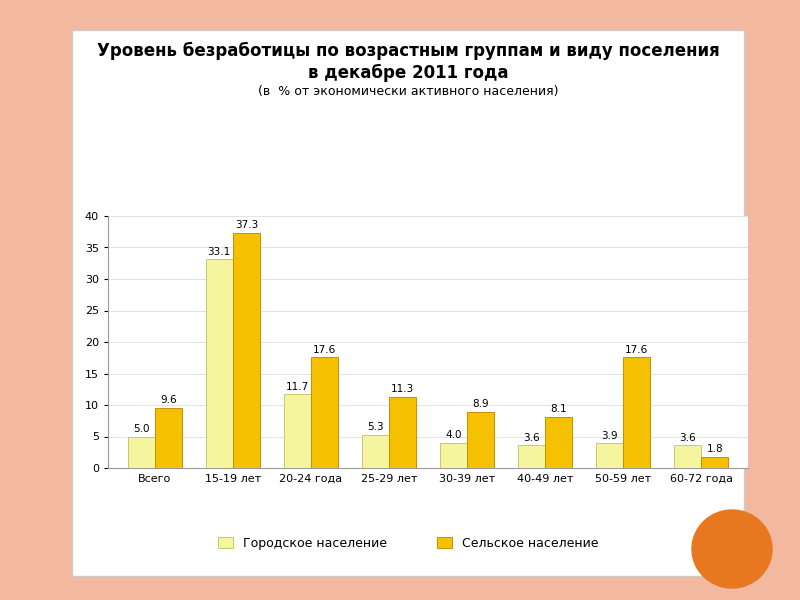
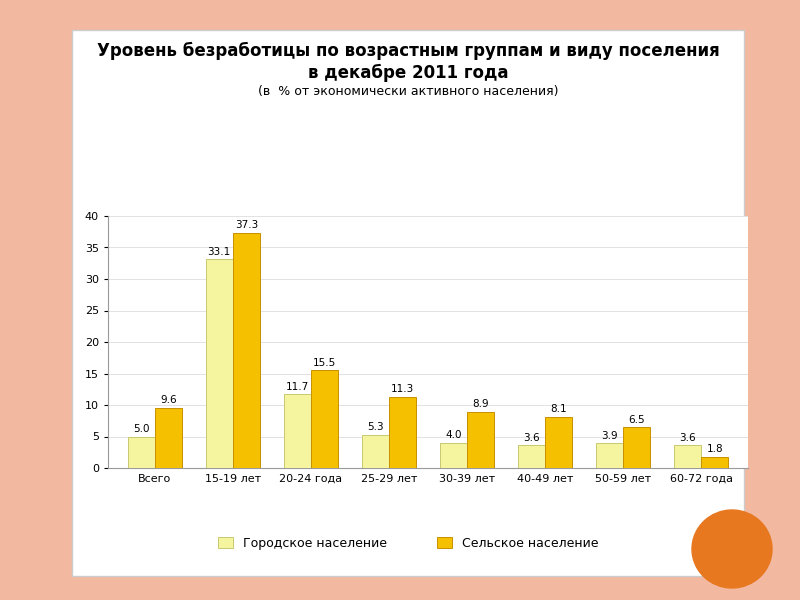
Сельское население/20-24 года: 17.6 -> 15.5
Сельское население/50-59 лет: 17.6 -> 6.5
